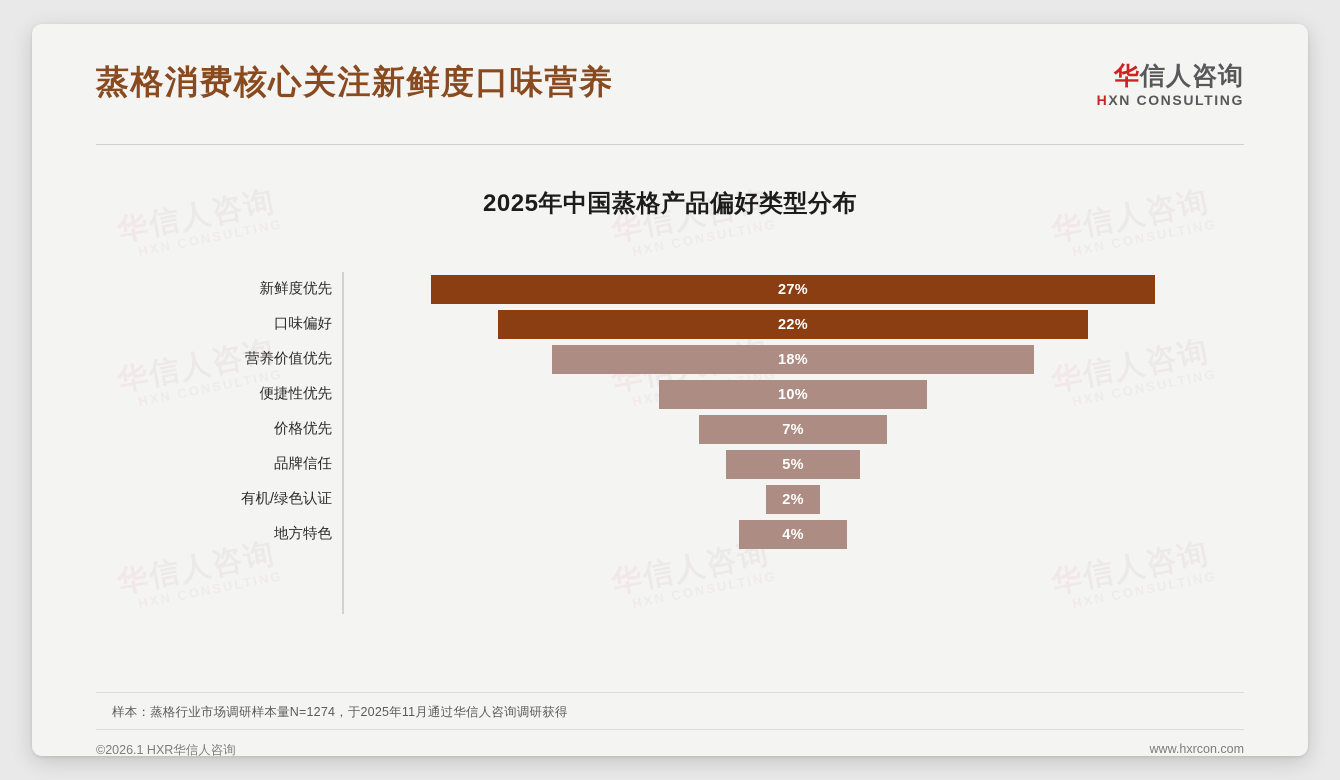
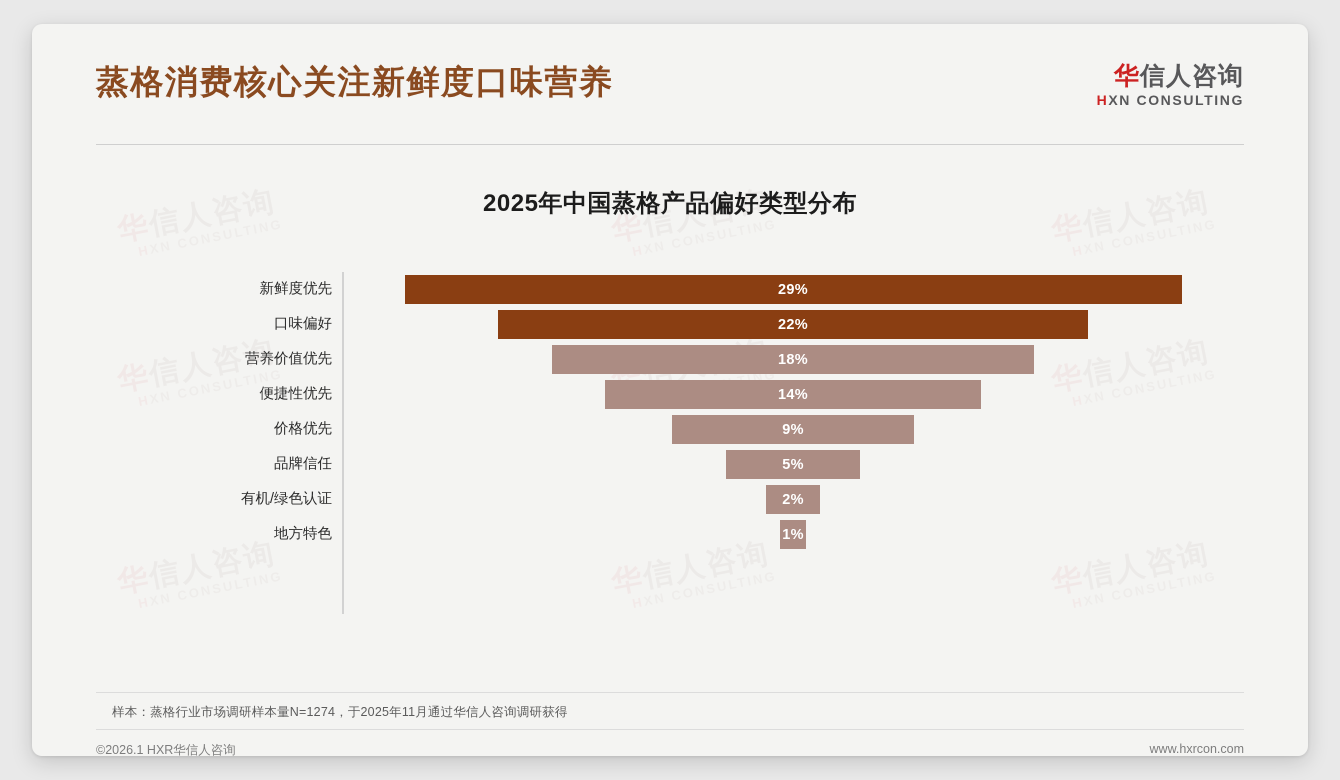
新鲜度优先: 27% -> 29%
便捷性优先: 10% -> 14%
价格优先: 7% -> 9%
地方特色: 4% -> 1%
